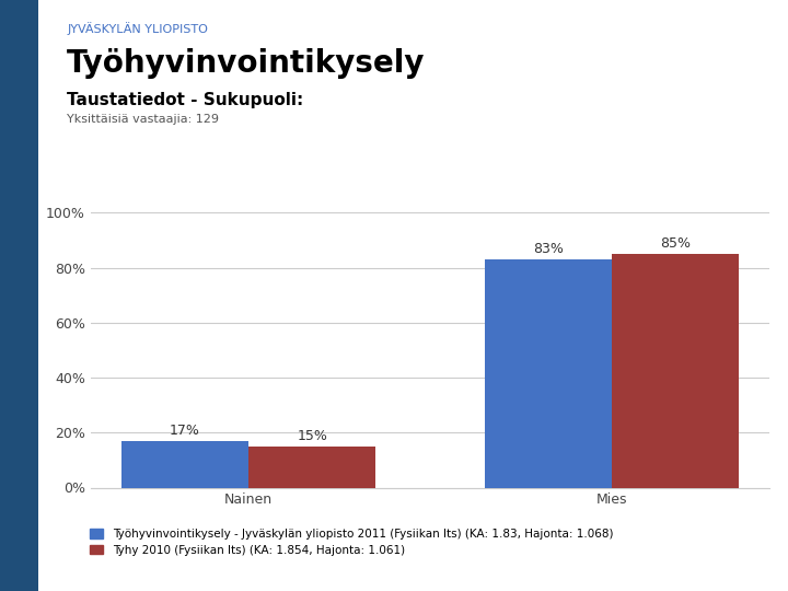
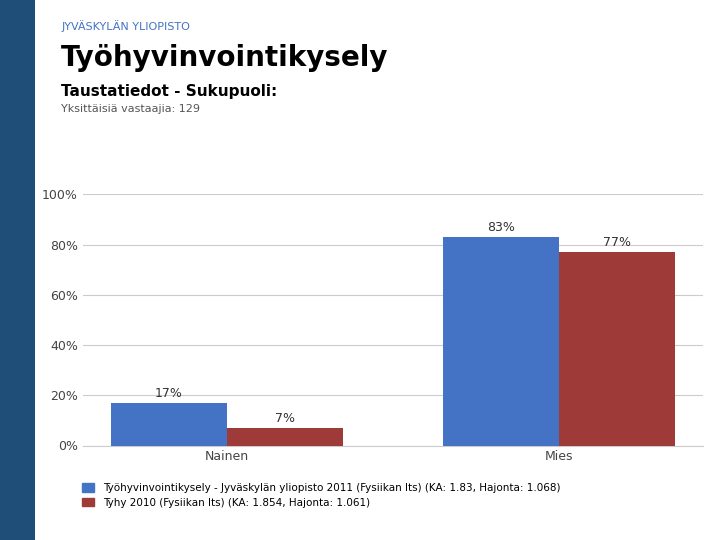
Tyhy 2010 (Fysiikan lts) (KA: 1.854, Hajonta: 1.061)/Nainen: 15% -> 7%
Tyhy 2010 (Fysiikan lts) (KA: 1.854, Hajonta: 1.061)/Mies: 85% -> 77%
